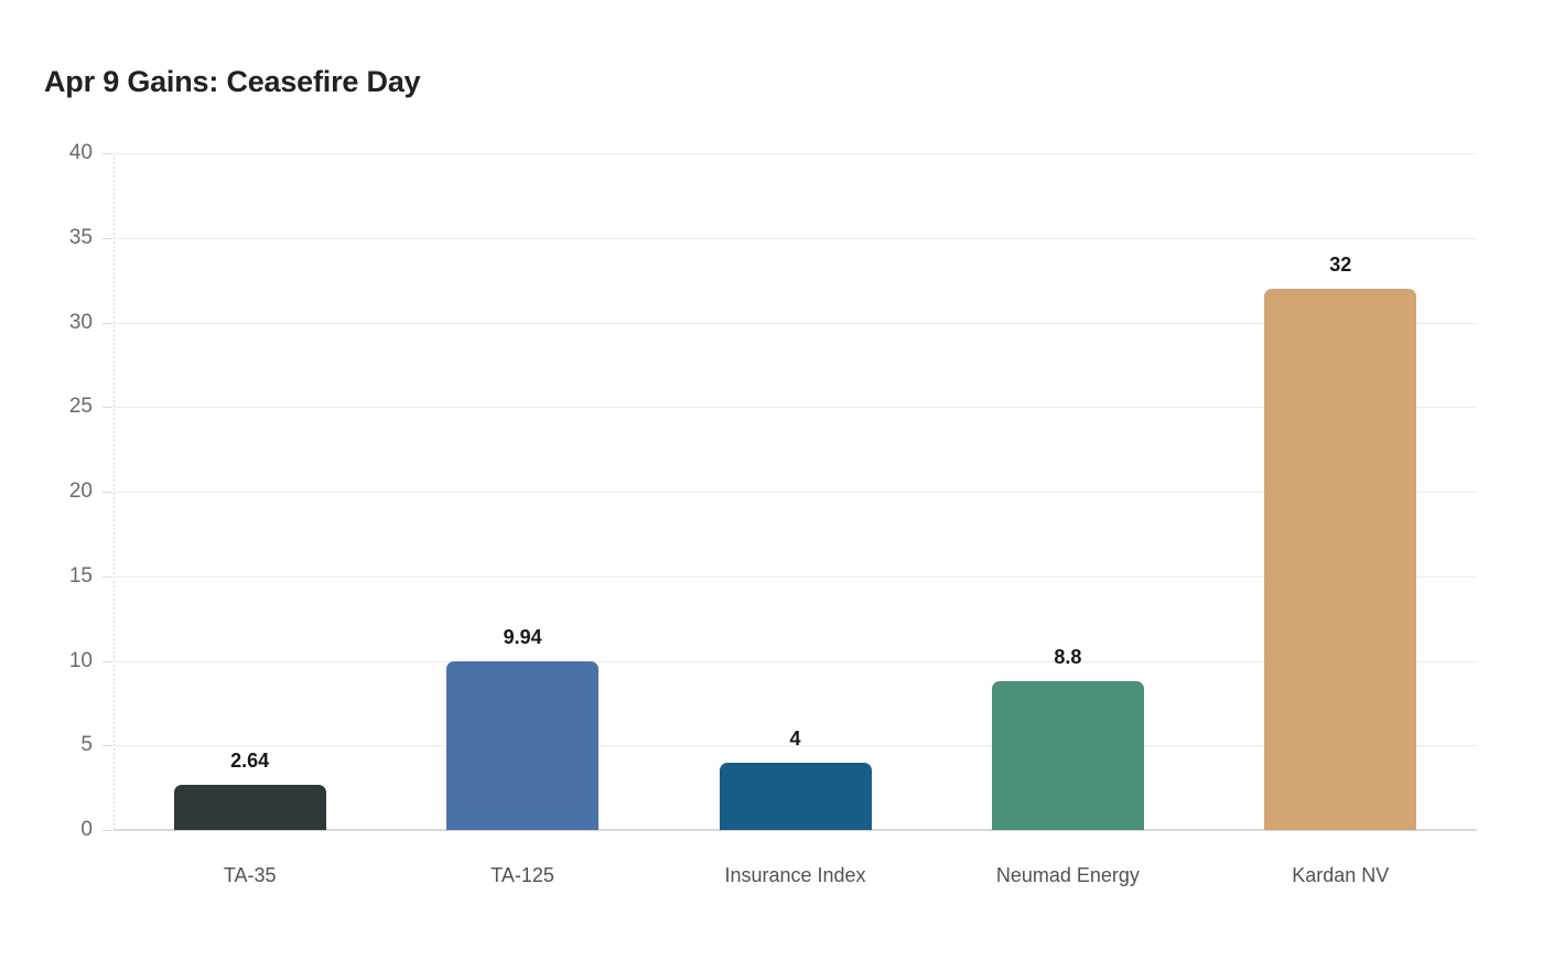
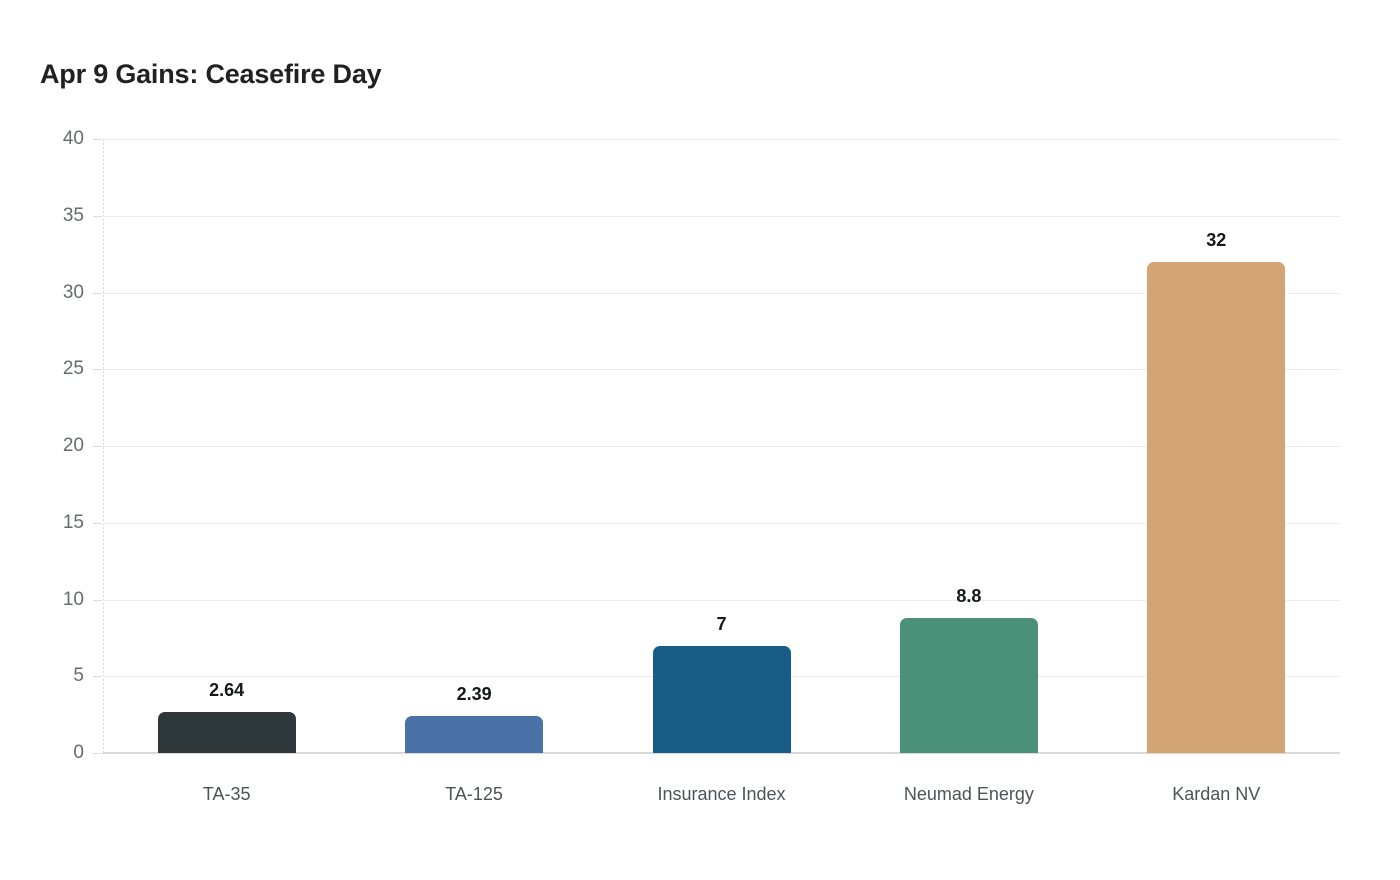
TA-125: 9.94 -> 2.39
Insurance Index: 4 -> 7
